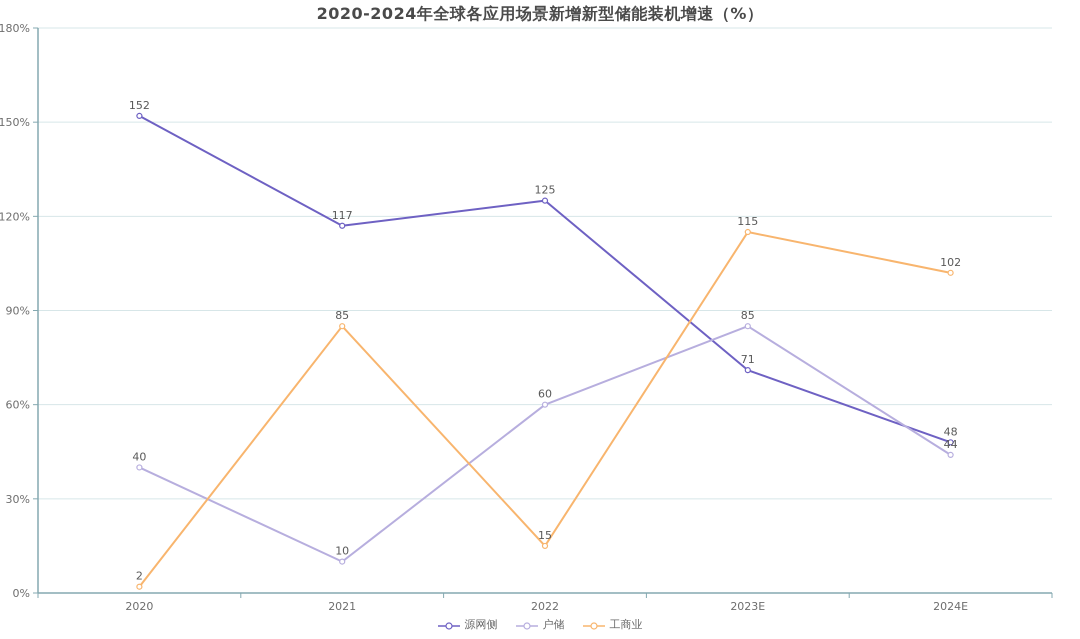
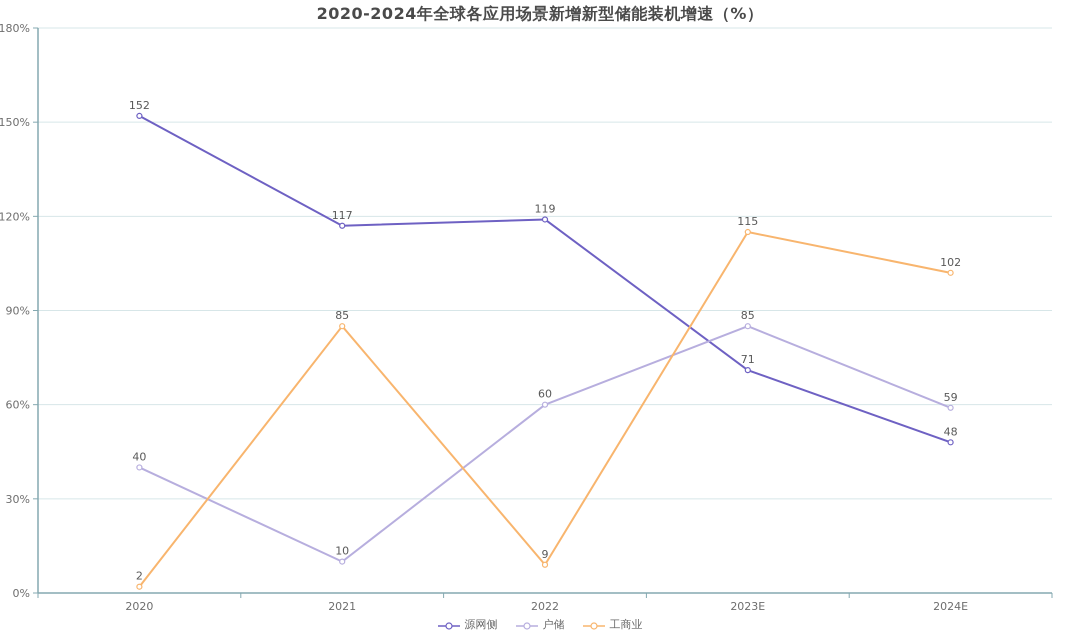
源网侧/2022: 125 -> 119
工商业/2022: 15 -> 9
户储/2024E: 44 -> 59
